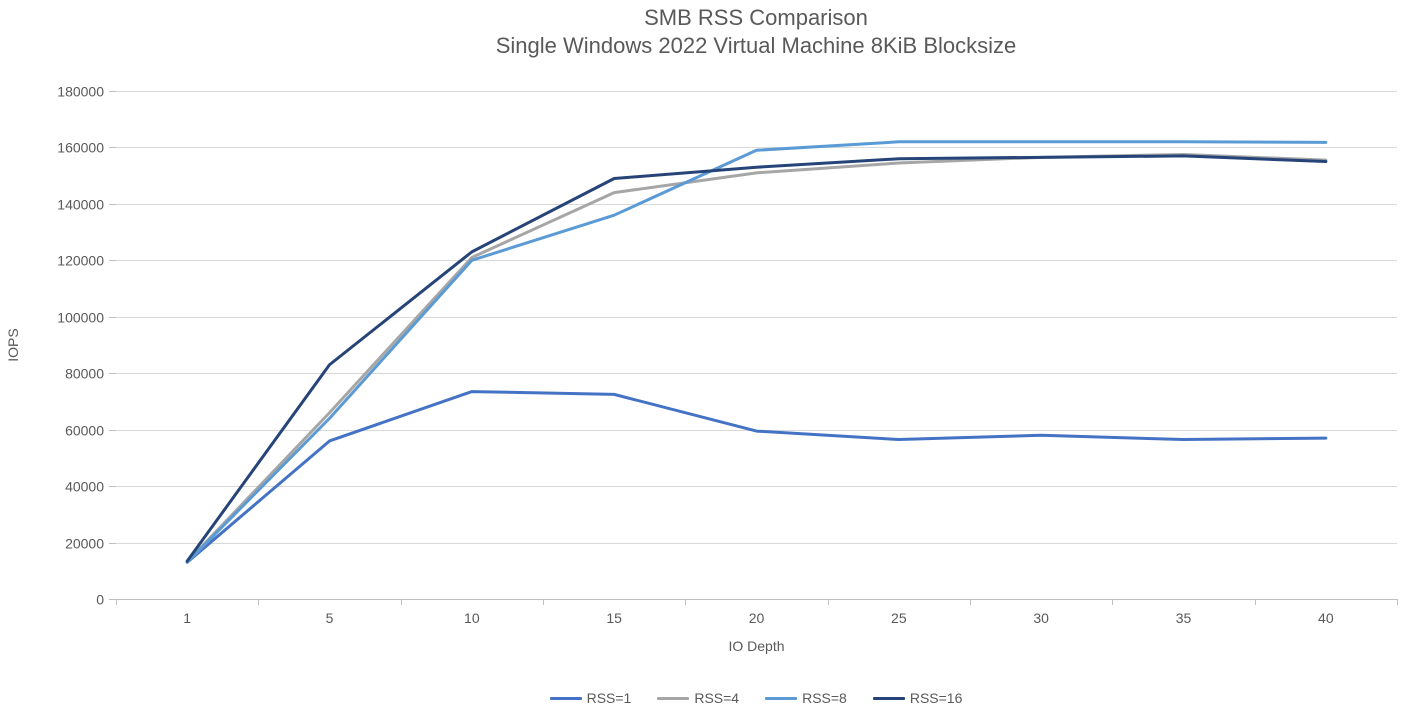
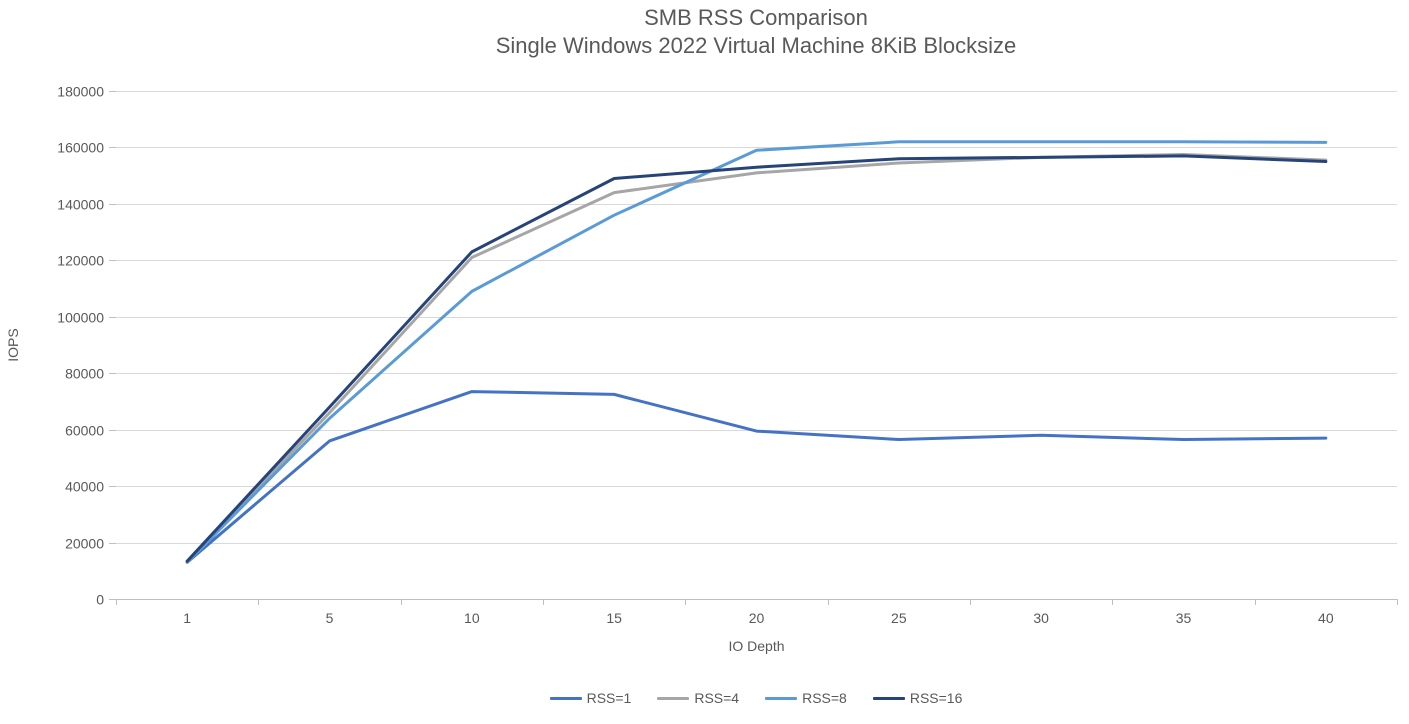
RSS=16/5: 83000 -> 68000
RSS=8/10: 120000 -> 109000
